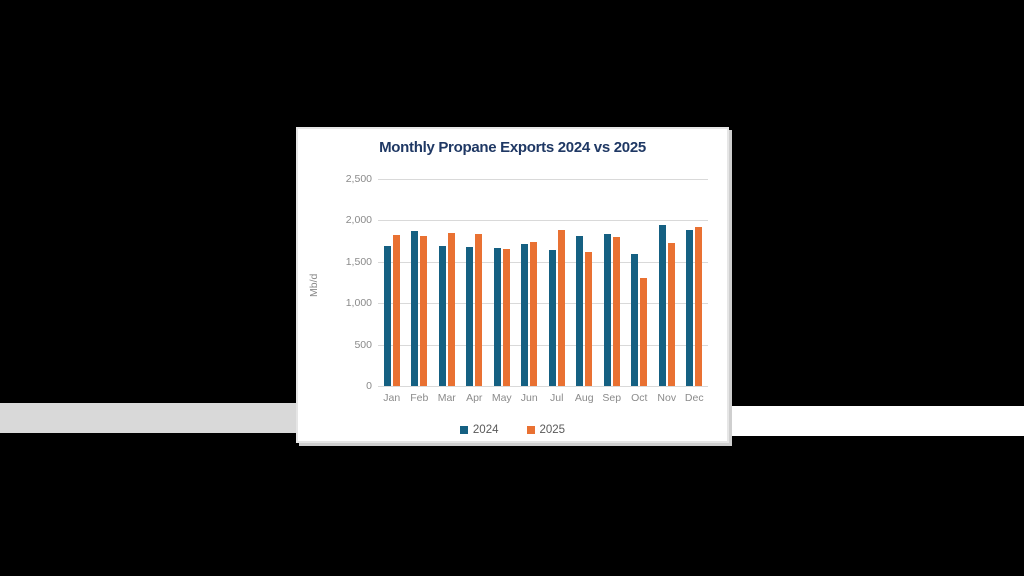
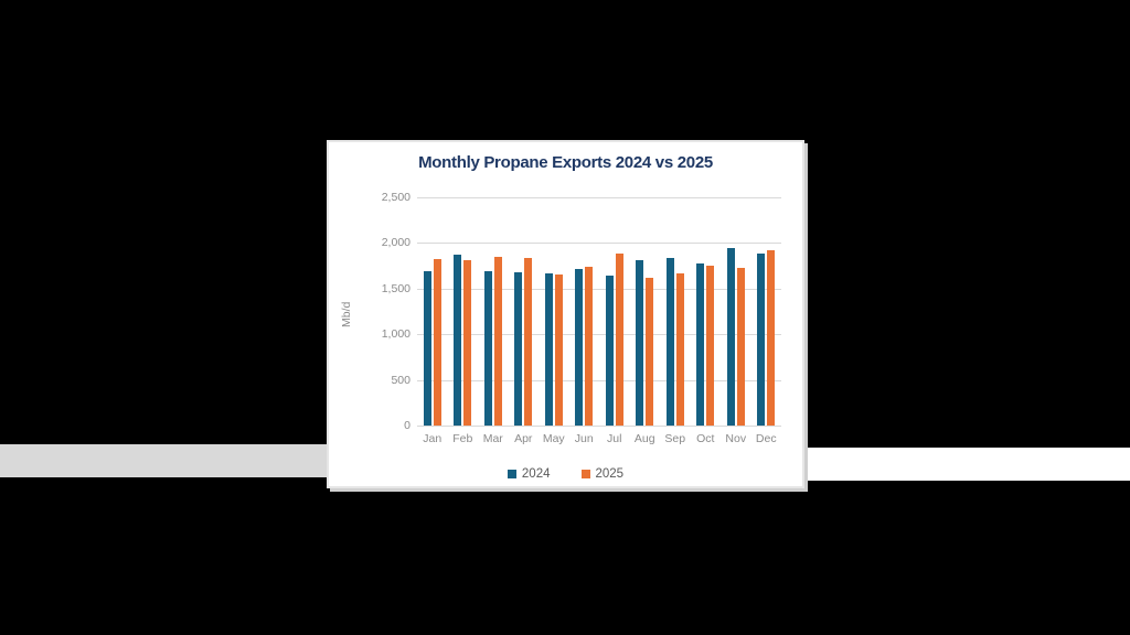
2025/Sep: 1800 -> 1700
2024/Oct: 1600 -> 1800
2025/Oct: 1300 -> 1800
